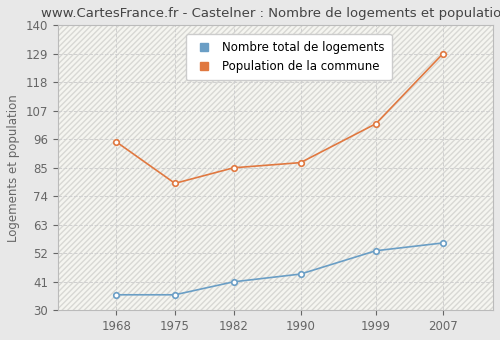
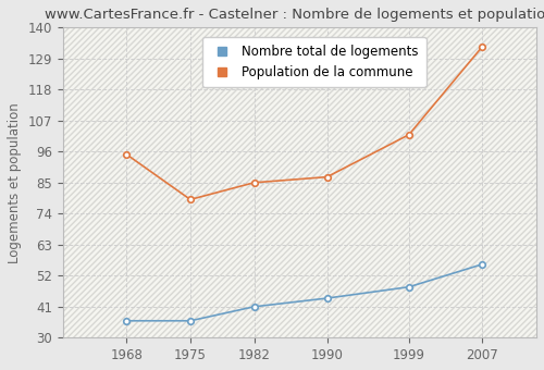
Nombre total de logements/1999: 53 -> 48
Population de la commune/2007: 129 -> 133
